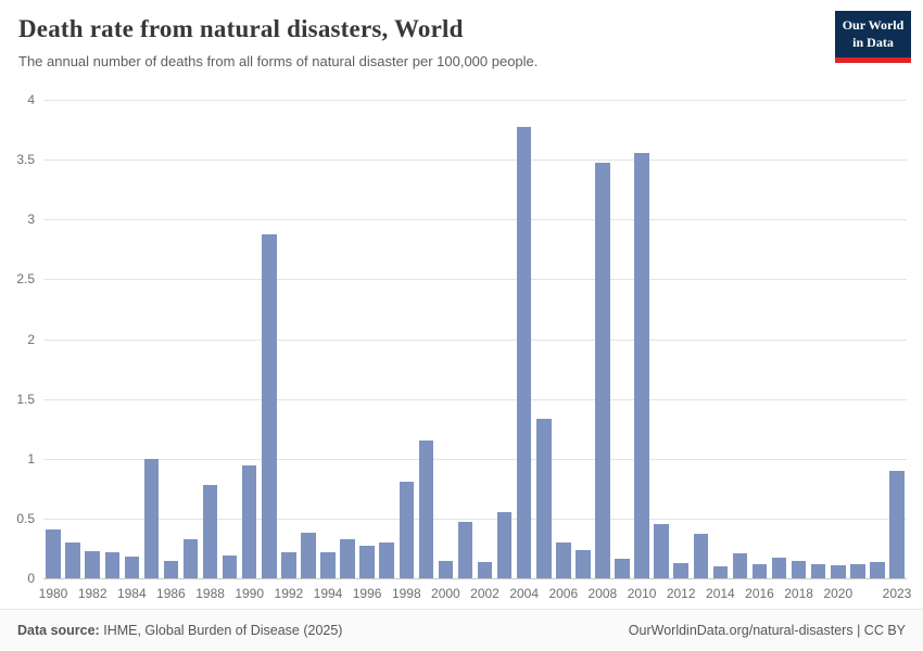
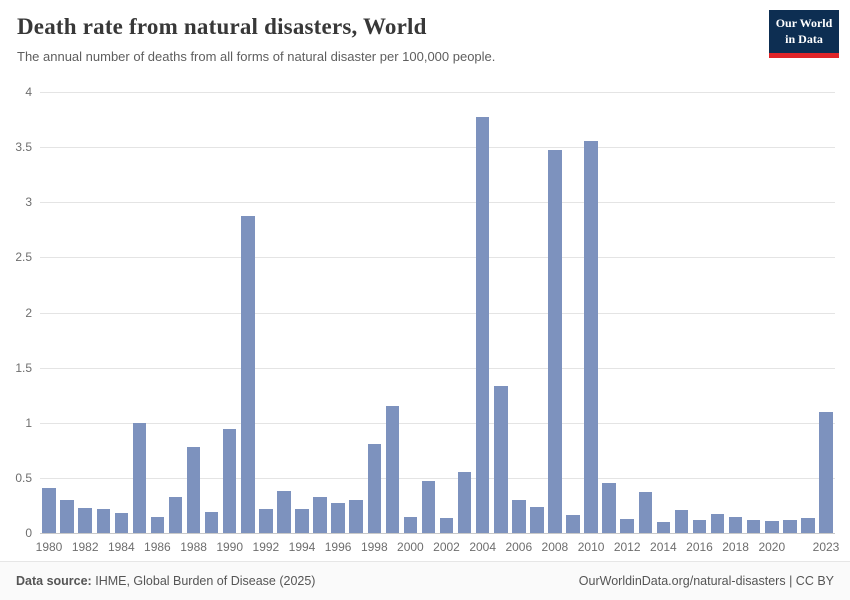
2023: 0.90 -> 1.10
